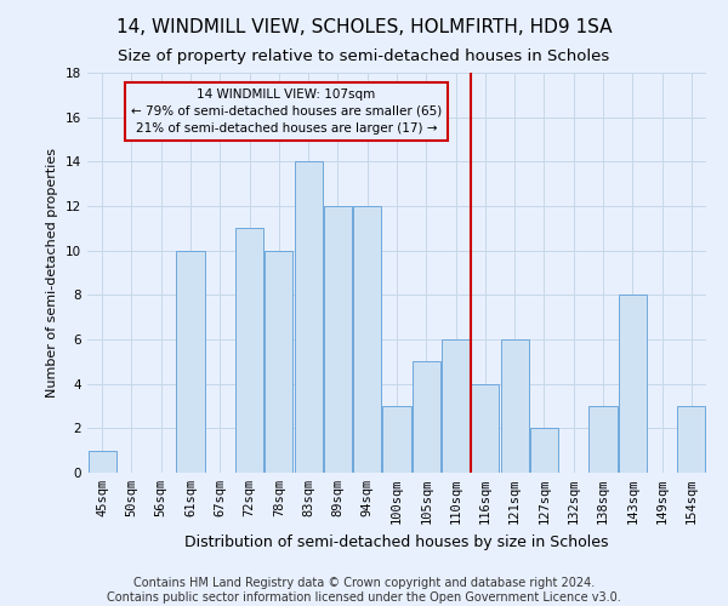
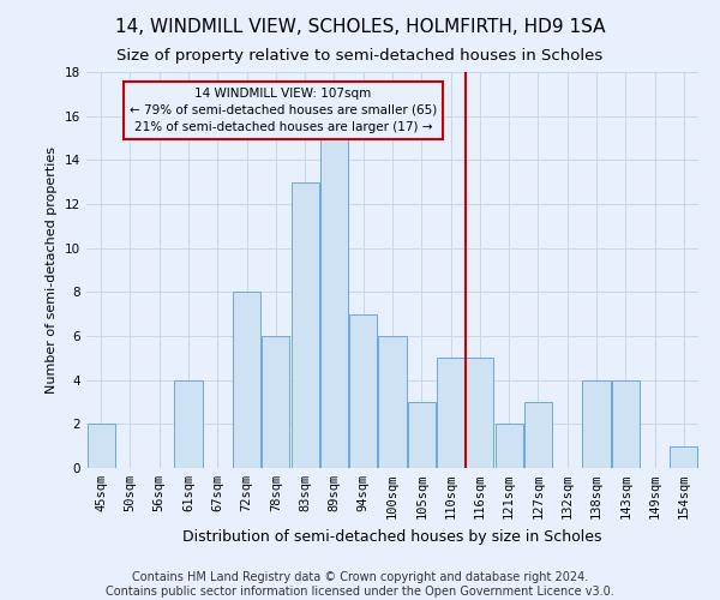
45sqm: 1 -> 2
61sqm: 10 -> 4
72sqm: 11 -> 8
78sqm: 10 -> 6
83sqm: 14 -> 13
89sqm: 12 -> 15
94sqm: 12 -> 7
100sqm: 3 -> 6
105sqm: 5 -> 3
110sqm: 6 -> 5
116sqm: 4 -> 5
121sqm: 6 -> 2
127sqm: 2 -> 3
138sqm: 3 -> 4
143sqm: 8 -> 4
154sqm: 3 -> 1
